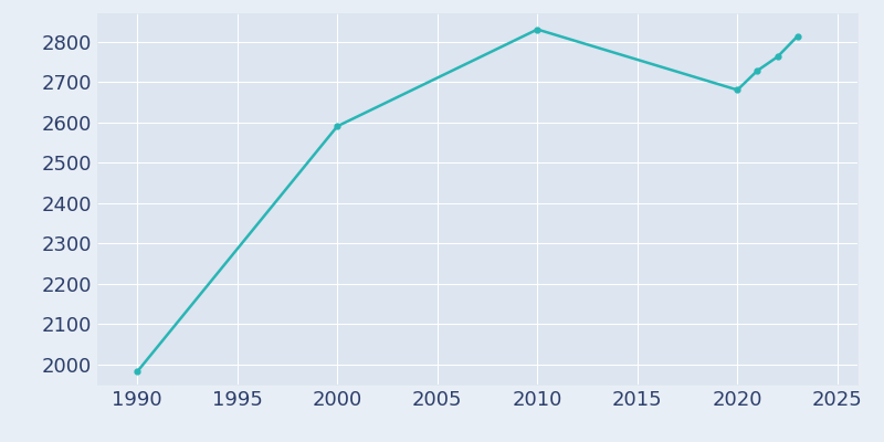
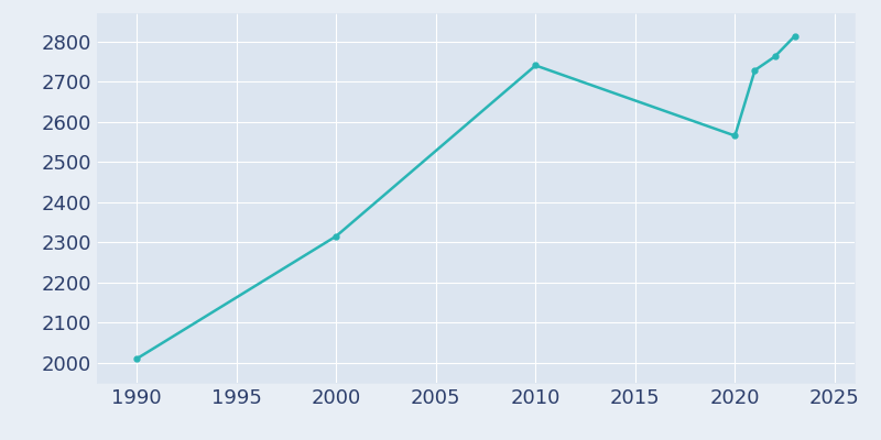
1990: 1982 -> 2010
2000: 2590 -> 2315
2010: 2830 -> 2740
2020: 2680 -> 2565
